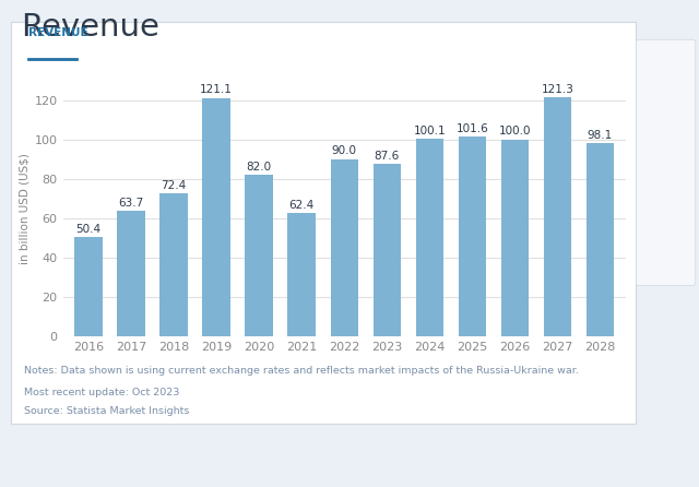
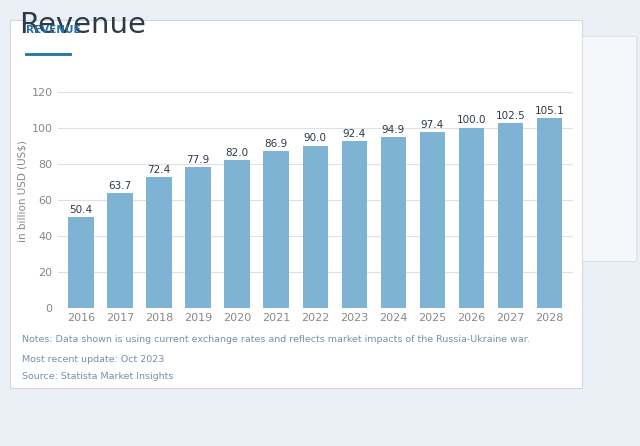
2019: 121.1 -> 77.9
2021: 62.4 -> 86.9
2023: 87.6 -> 92.4
2024: 100.1 -> 94.9
2025: 101.6 -> 97.4
2027: 121.3 -> 102.5
2028: 98.1 -> 105.1
